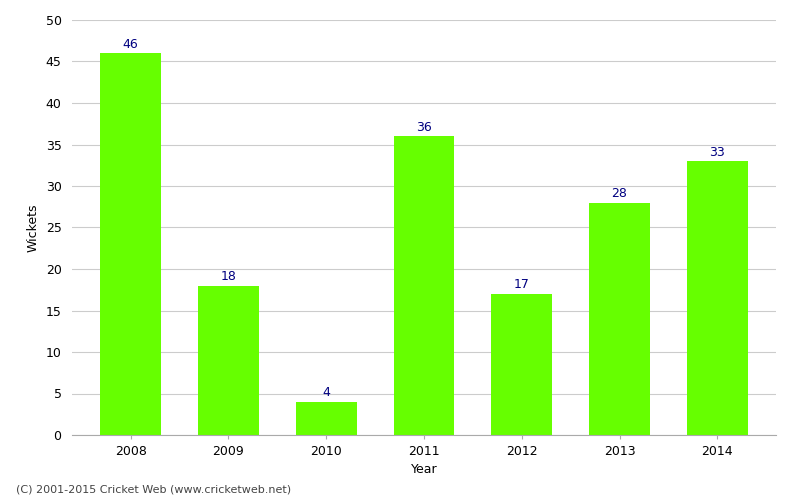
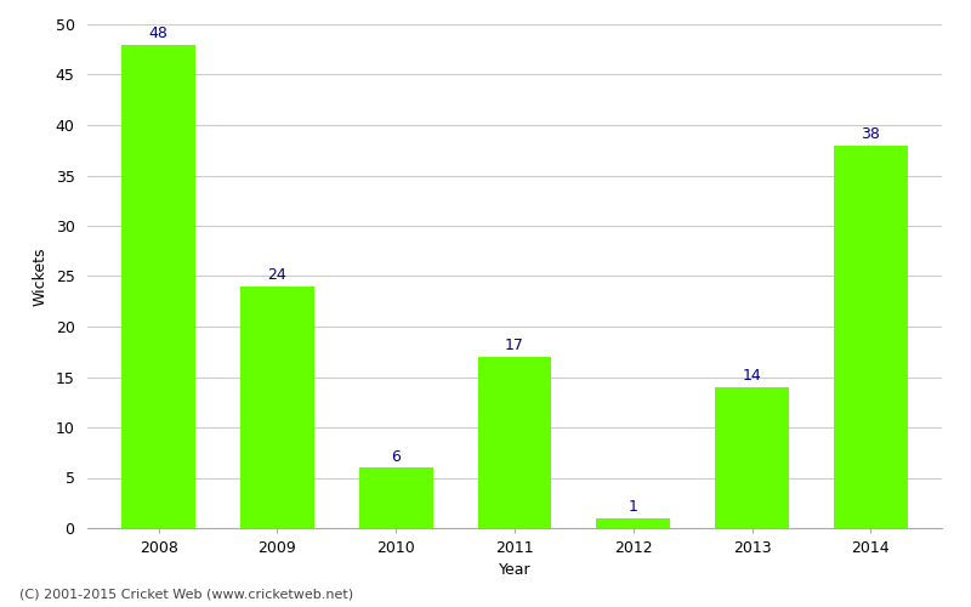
2008: 46 -> 48
2009: 18 -> 24
2010: 4 -> 6
2011: 36 -> 17
2012: 17 -> 1
2013: 28 -> 14
2014: 33 -> 38
